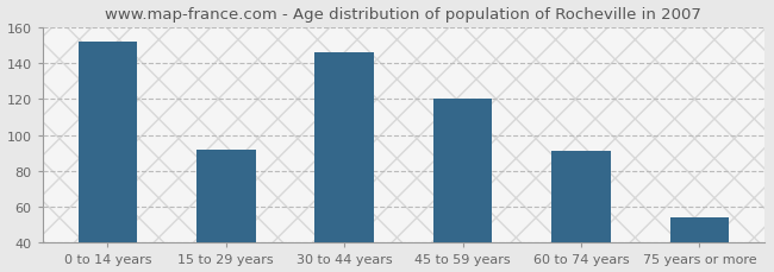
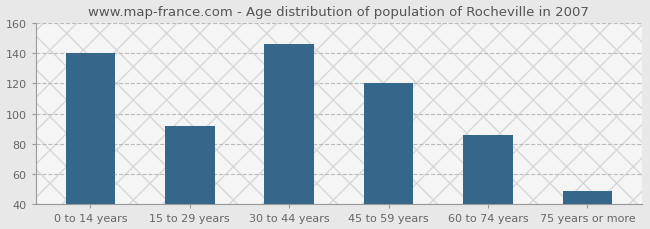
0 to 14 years: 152 -> 140
60 to 74 years: 91 -> 86
75 years or more: 54 -> 49
